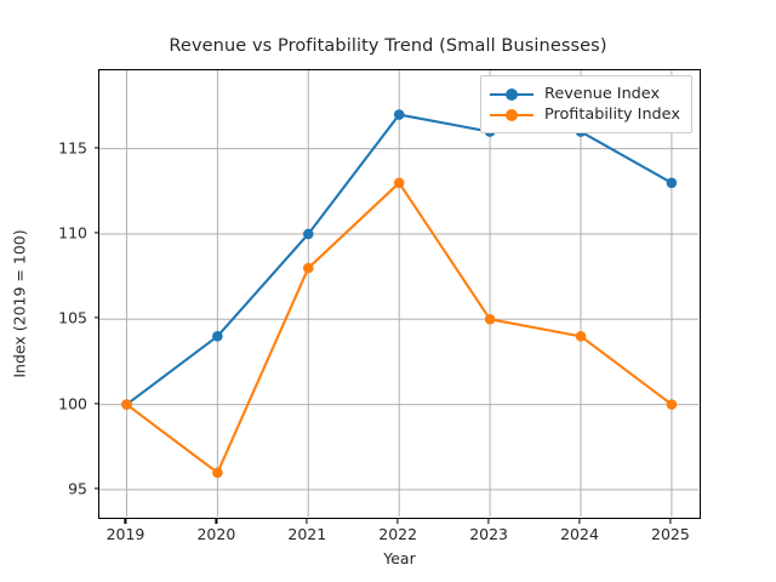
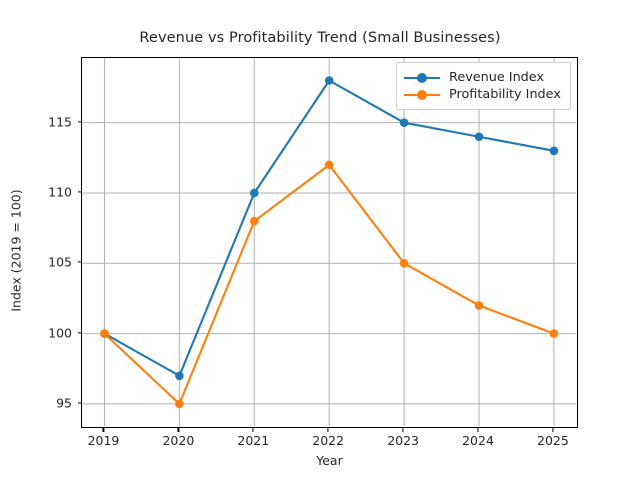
Revenue Index/2020: 104 -> 97
Profitability Index/2020: 96 -> 95
Revenue Index/2022: 117 -> 118
Profitability Index/2022: 113 -> 112
Revenue Index/2023: 116 -> 115
Revenue Index/2024: 116 -> 114
Profitability Index/2024: 104 -> 102
